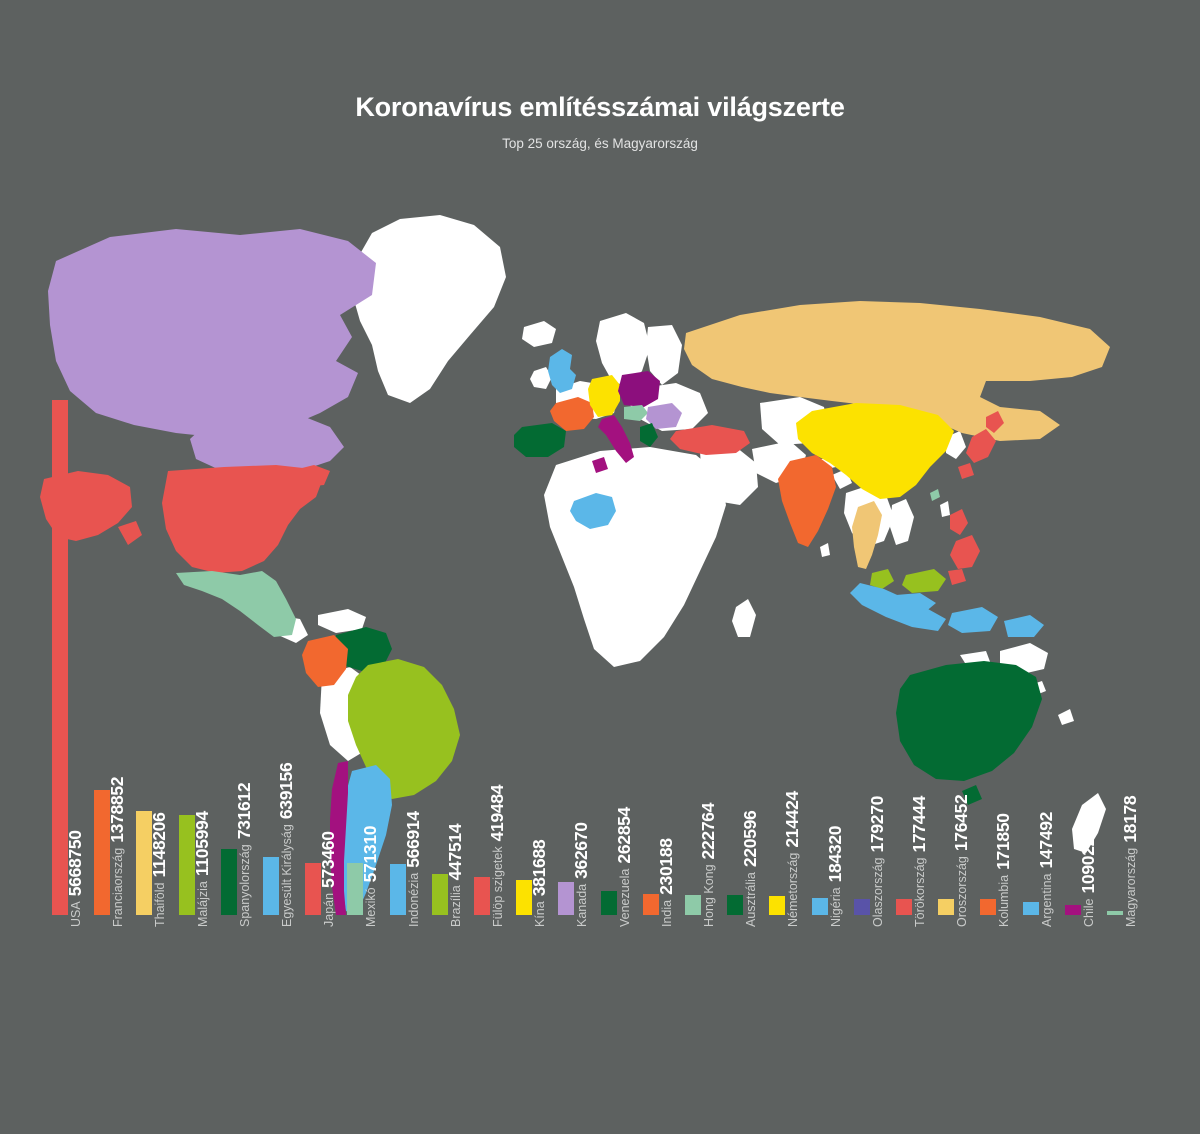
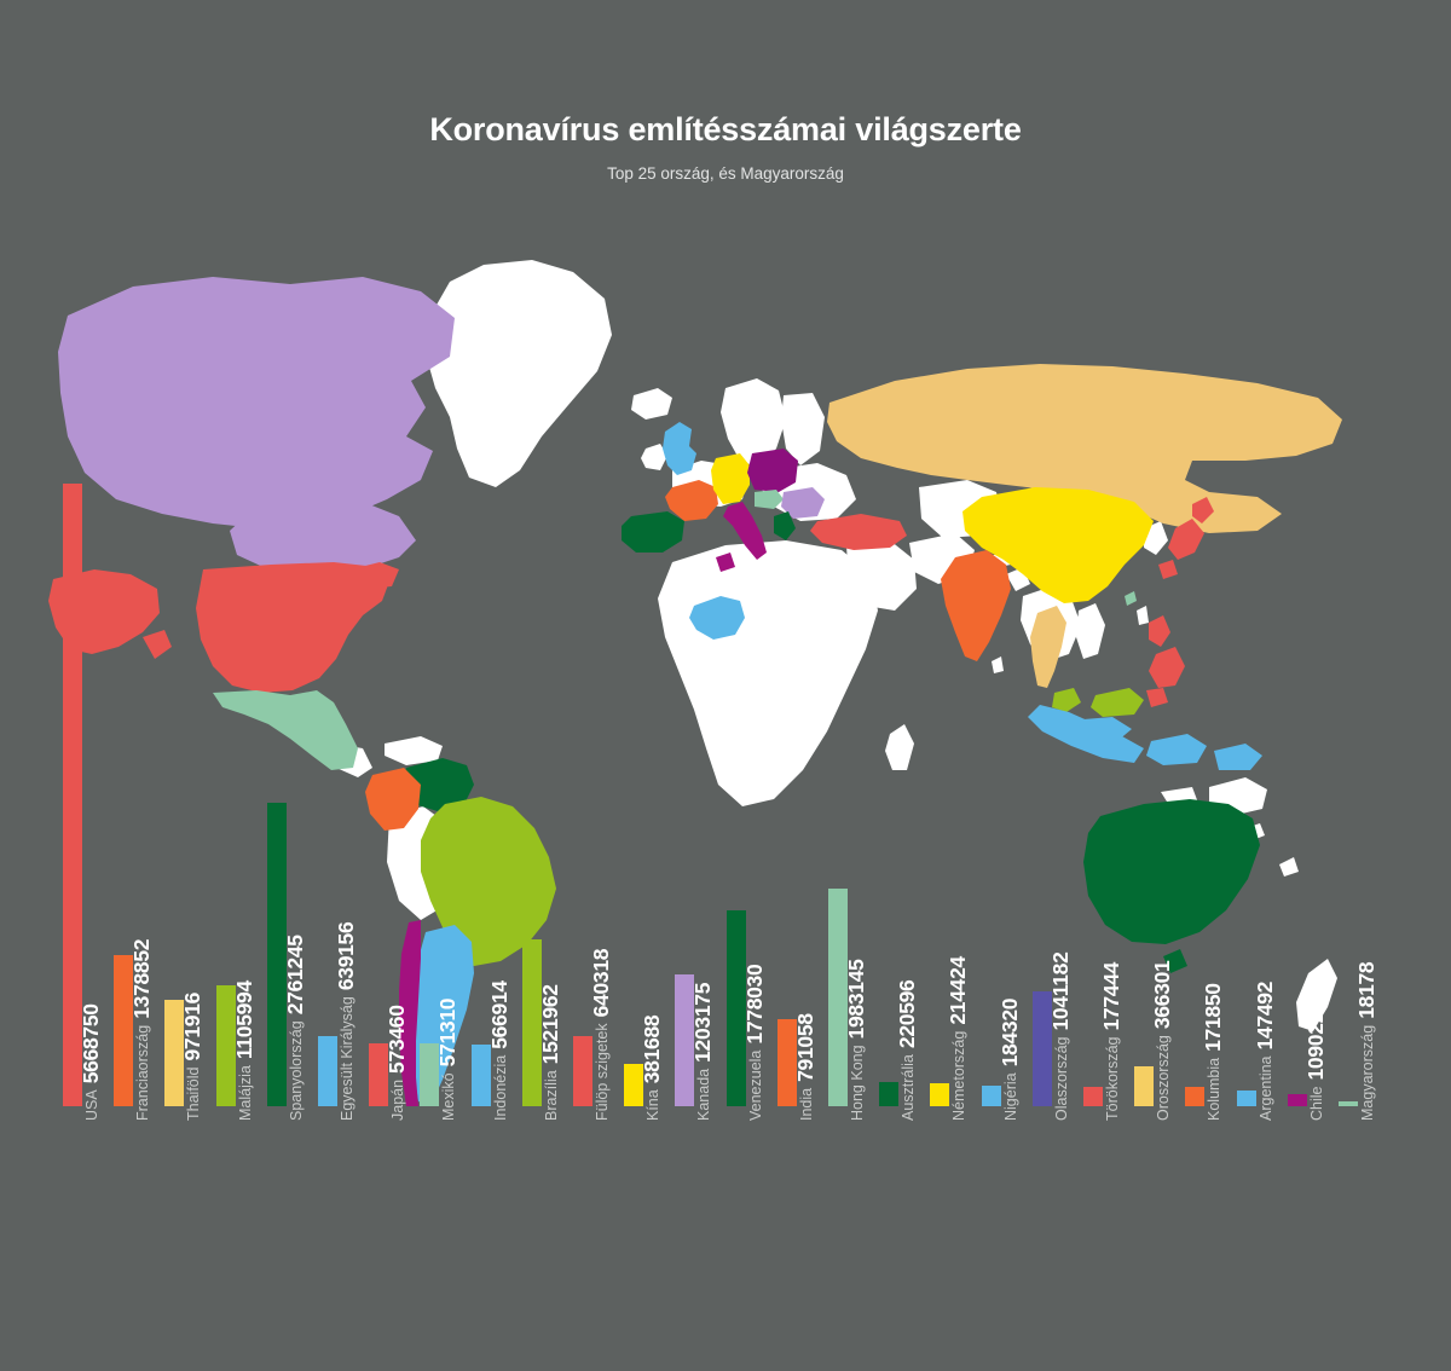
Thaiföld: 1148206 -> 971916
Spanyolország: 731612 -> 2761245
Brazília: 447514 -> 1521962
Fülöp szigetek: 419484 -> 640318
Kanada: 362670 -> 1203175
Venezuela: 262854 -> 1778030
India: 230188 -> 791058
Hong Kong: 222764 -> 1983145
Olaszország: 179270 -> 1041182
Oroszország: 176452 -> 366301
